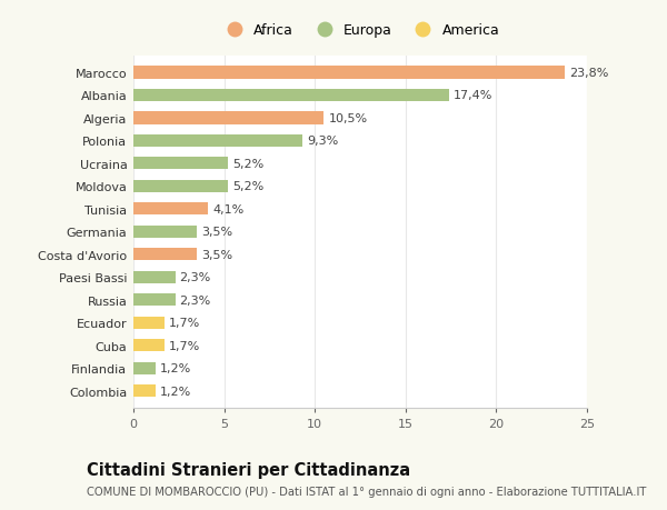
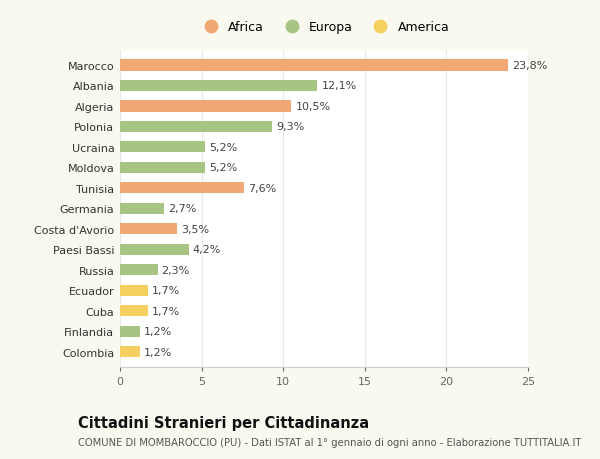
Albania: 17,4% -> 12,1%
Tunisia: 4,1% -> 7,6%
Germania: 3,5% -> 2,7%
Paesi Bassi: 2,3% -> 4,2%
